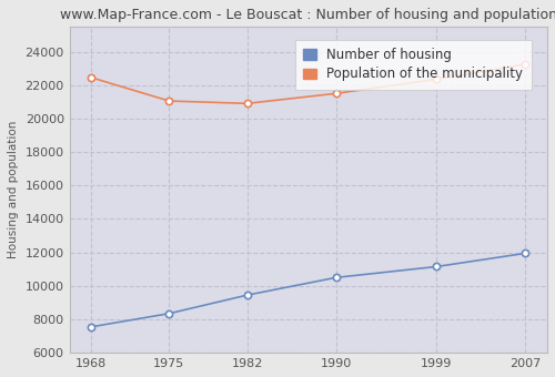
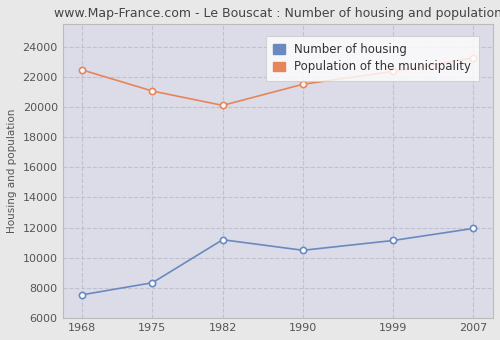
Number of housing/1982: 9400 -> 11200
Population of the municipality/1982: 20900 -> 20100
